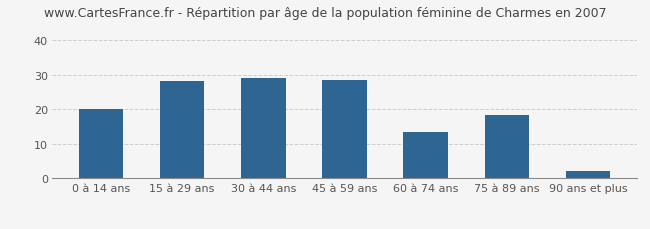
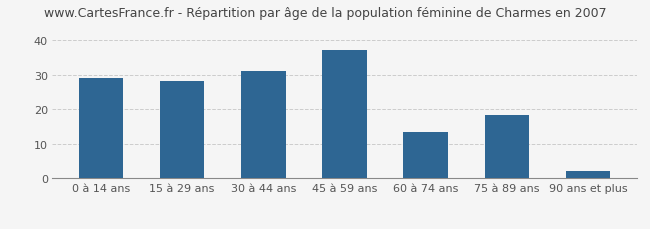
0 à 14 ans: 20.0 -> 29.2
30 à 44 ans: 29.0 -> 31.1
45 à 59 ans: 28.5 -> 37.3
